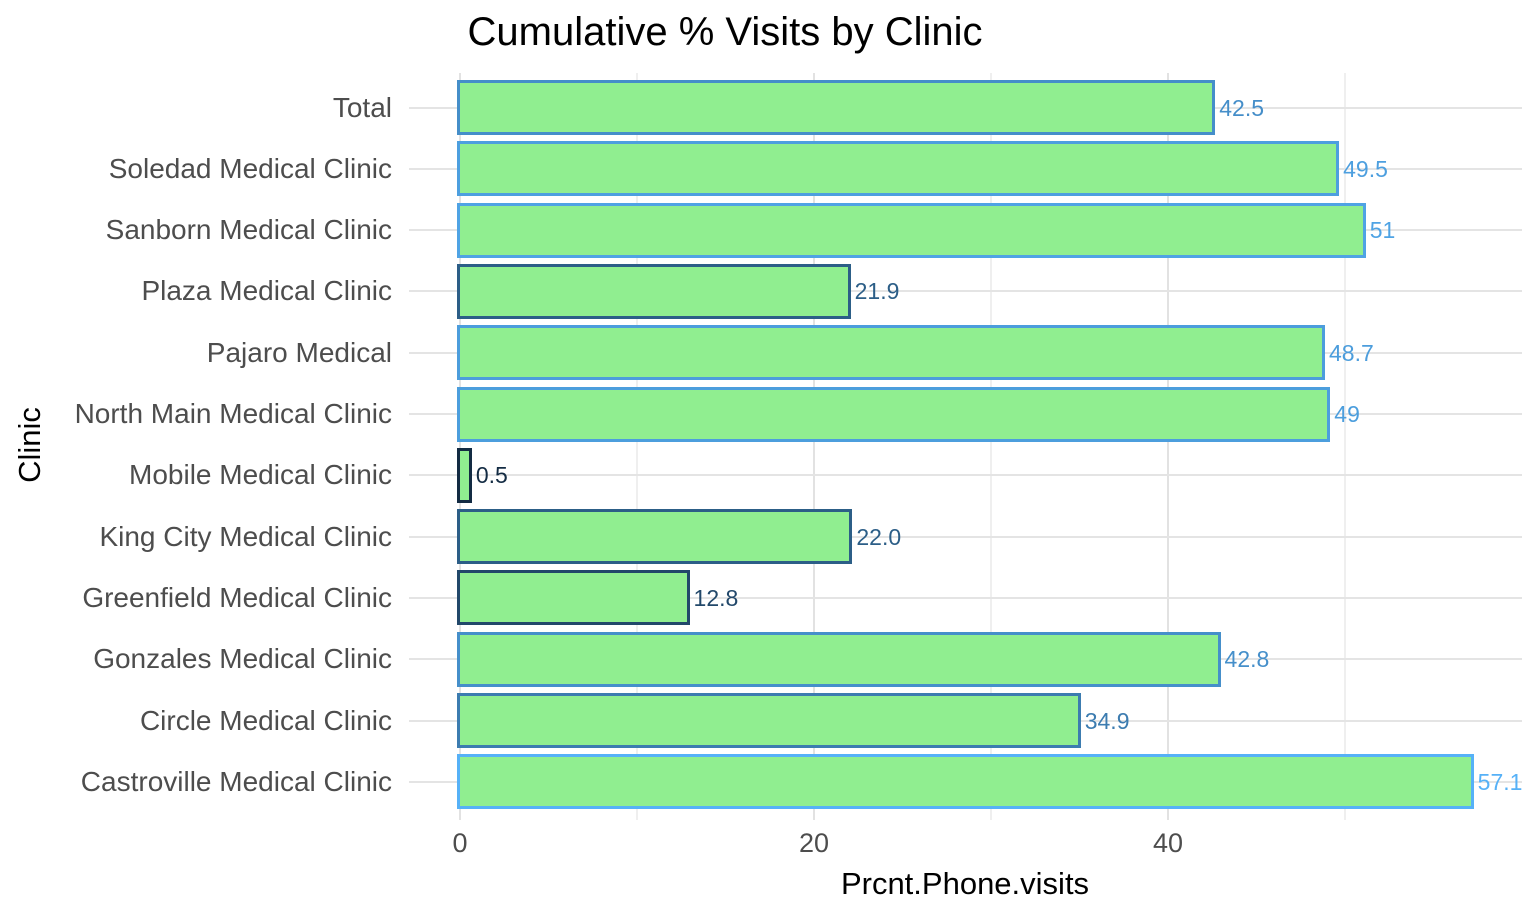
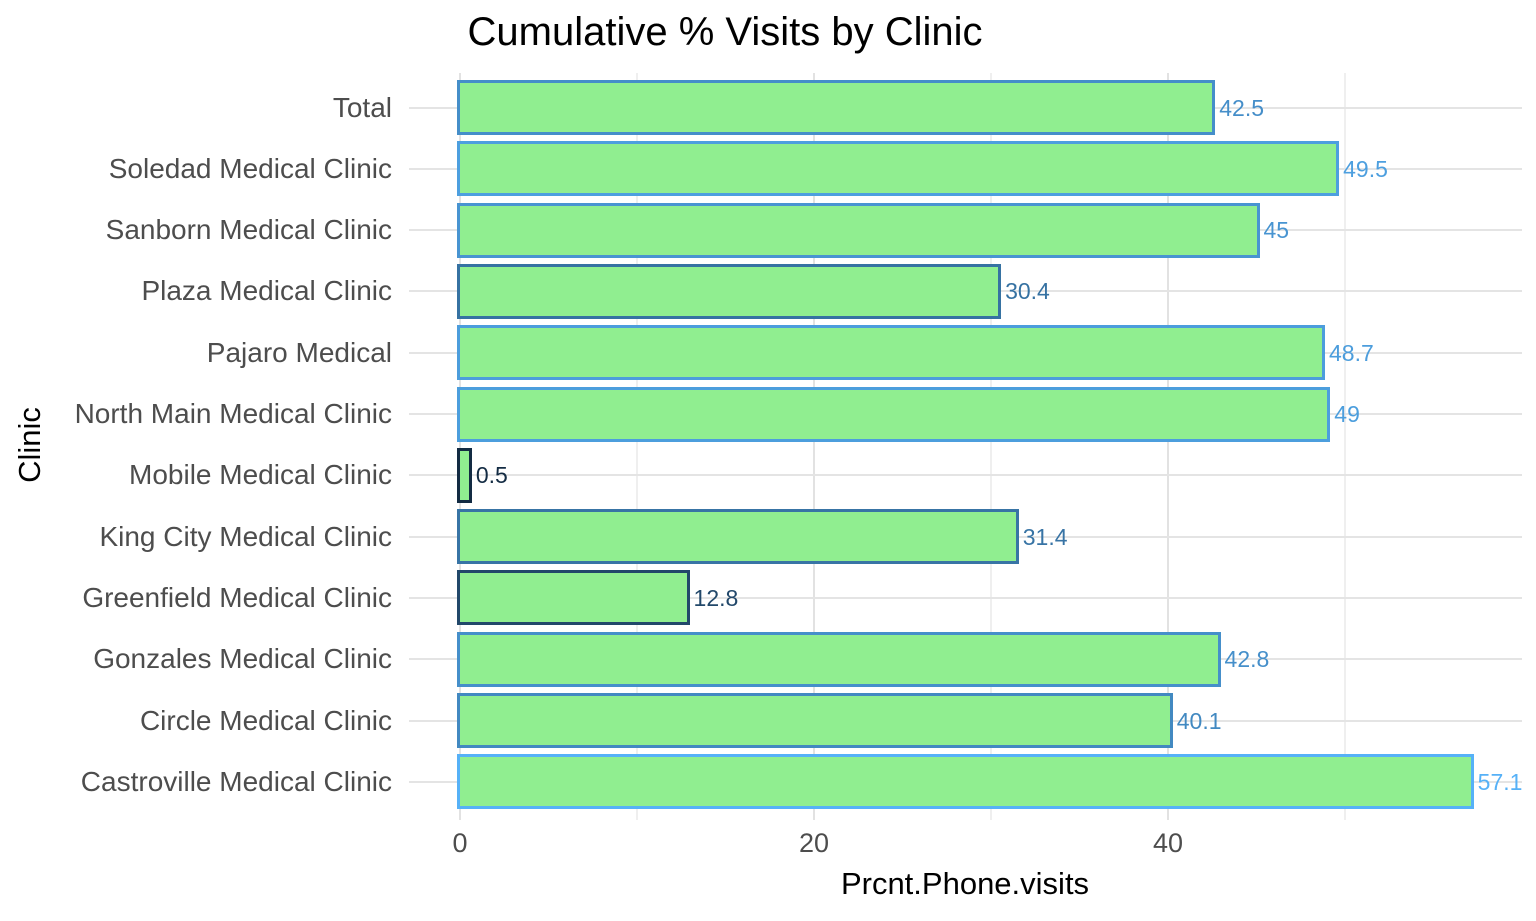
Sanborn Medical Clinic: 51 -> 45
Plaza Medical Clinic: 21.9 -> 30.4
King City Medical Clinic: 22.0 -> 31.4
Circle Medical Clinic: 34.9 -> 40.1
